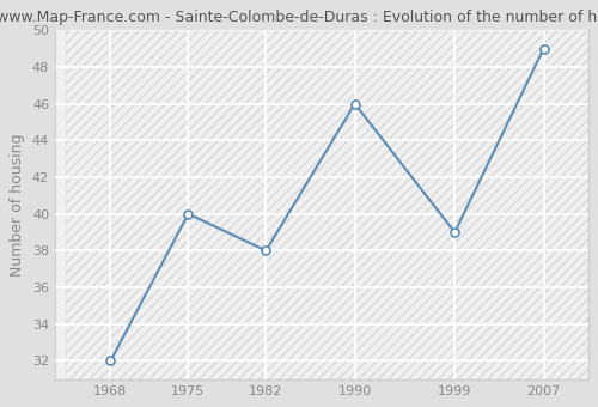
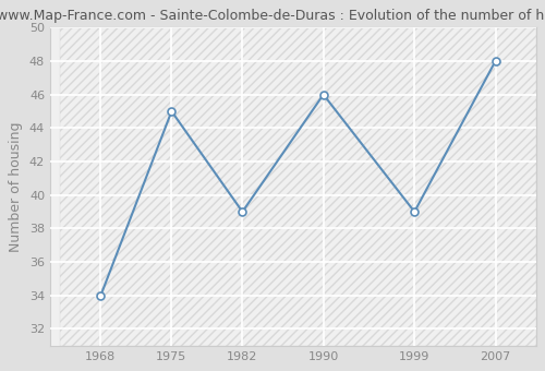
1968: 32 -> 34
1975: 40 -> 45
1982: 38 -> 39
2007: 49 -> 48
